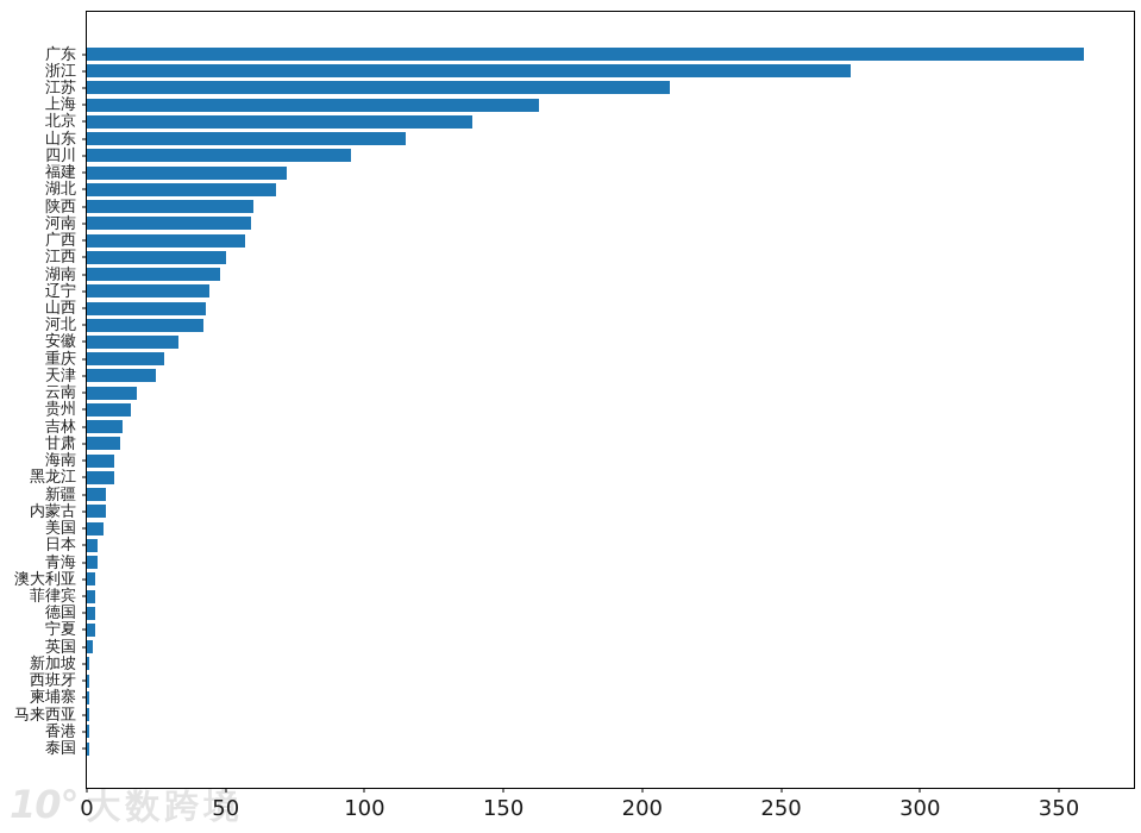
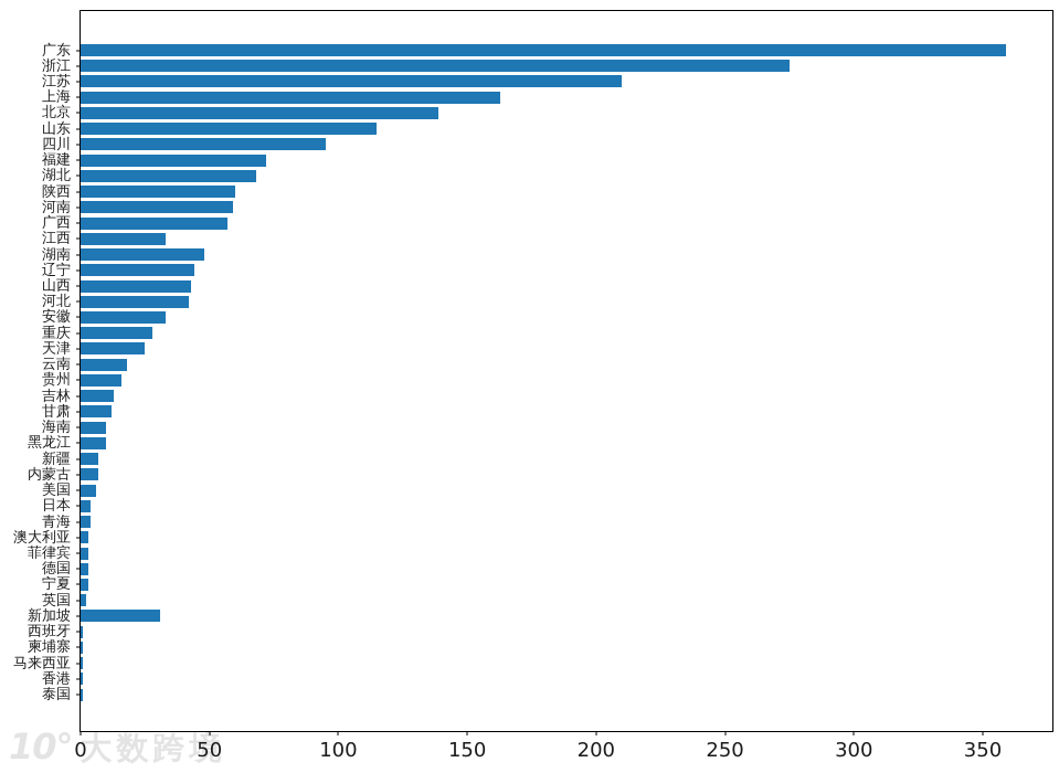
江西: 50 -> 33
新加坡: 1 -> 31
